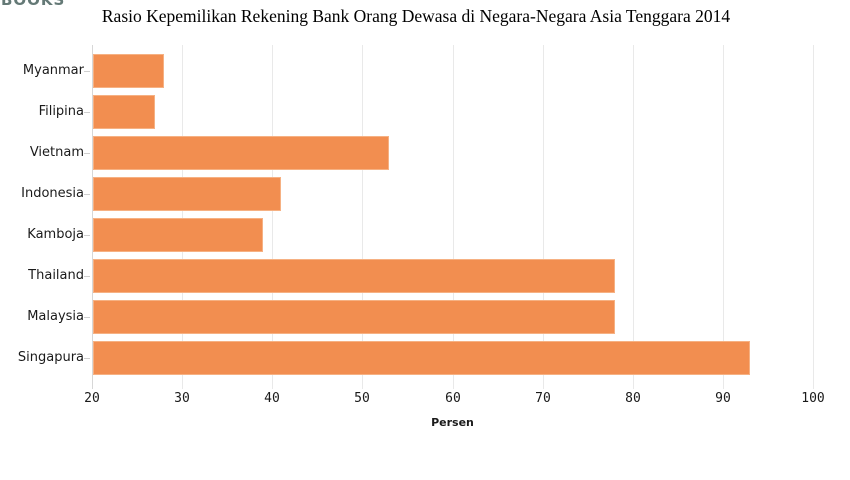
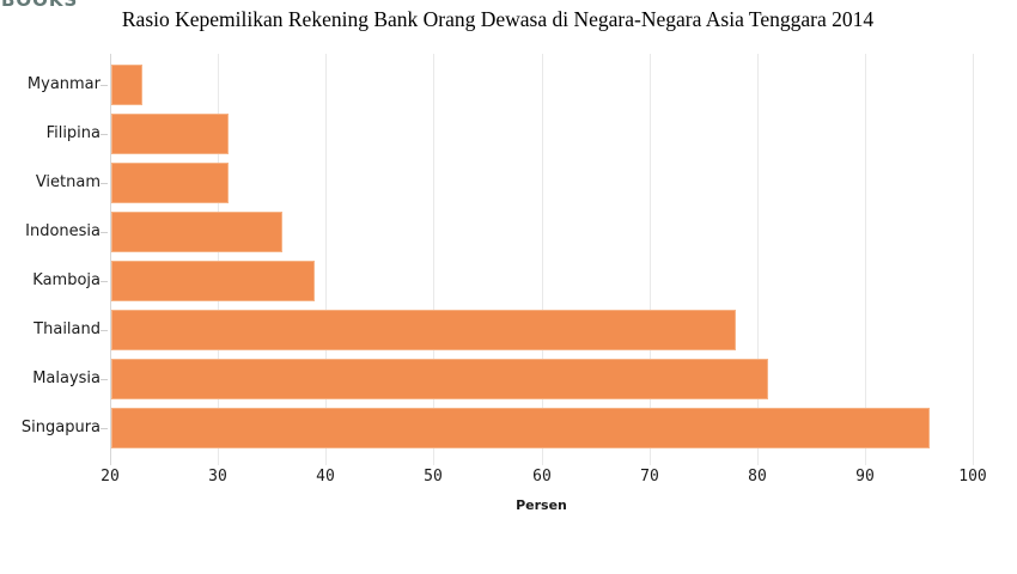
Myanmar: 28 -> 23
Filipina: 27 -> 31
Vietnam: 53 -> 31
Indonesia: 41 -> 36
Malaysia: 78 -> 81
Singapura: 93 -> 96
